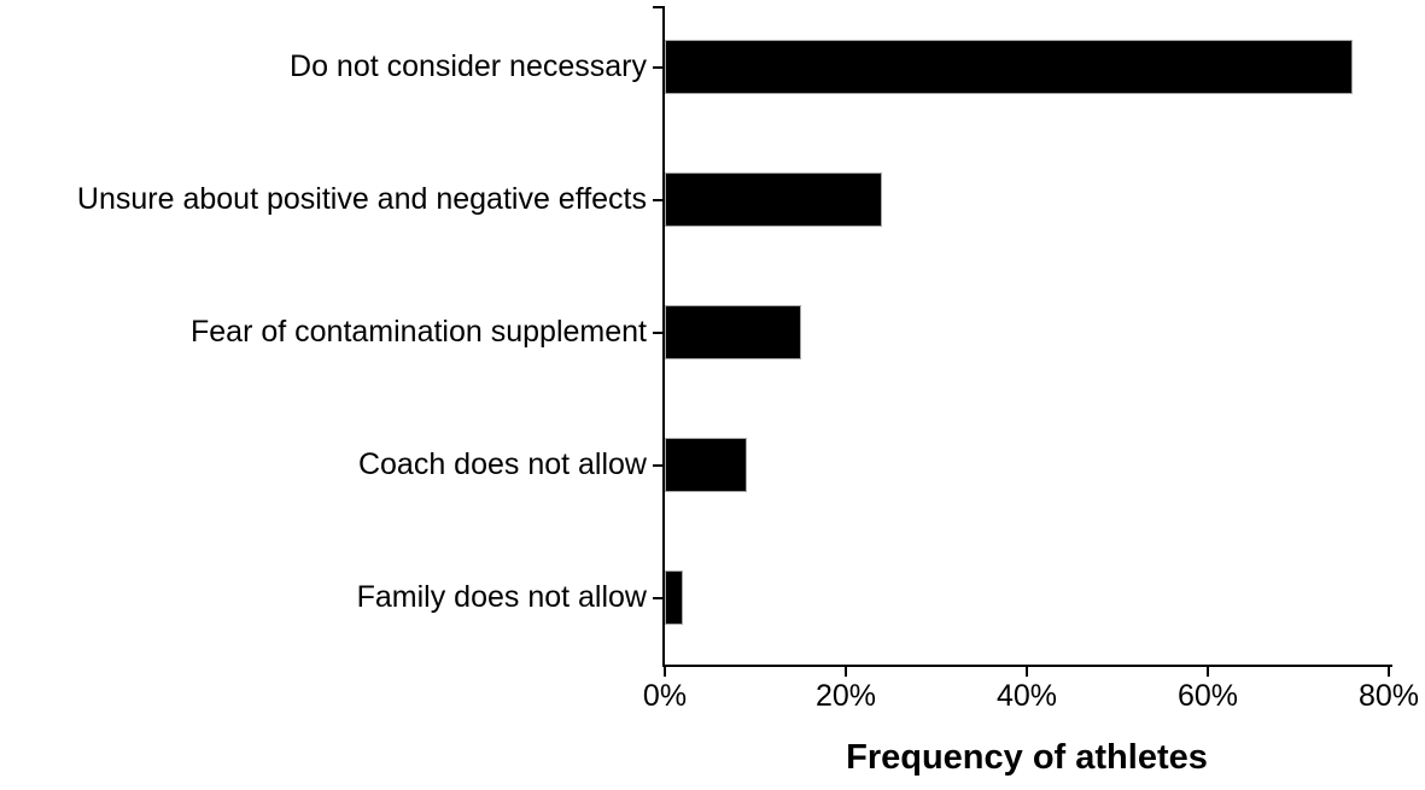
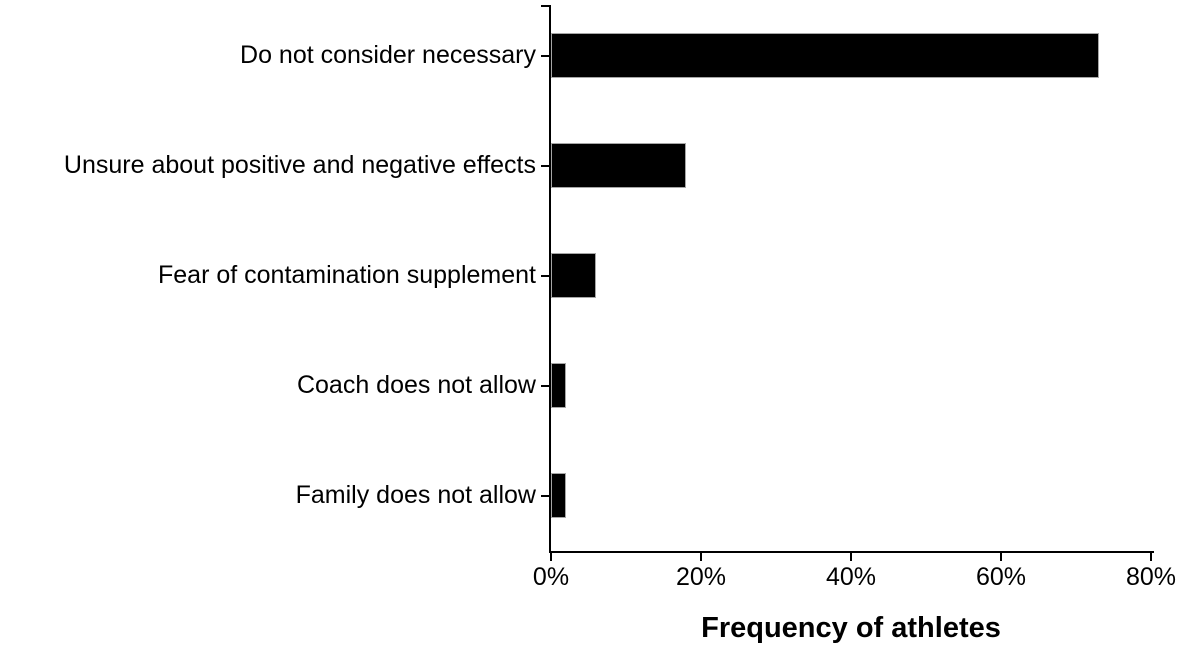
Do not consider necessary: 76% -> 73%
Unsure about positive and negative effects: 24% -> 18%
Fear of contamination supplement: 15% -> 6%
Coach does not allow: 9% -> 2%
